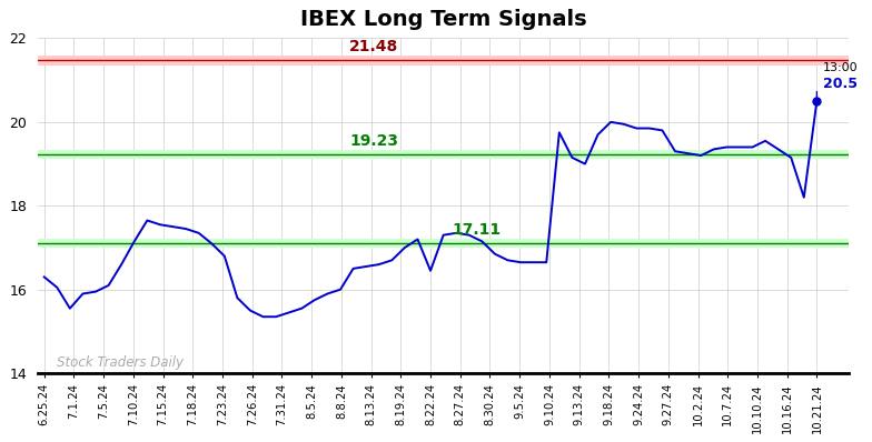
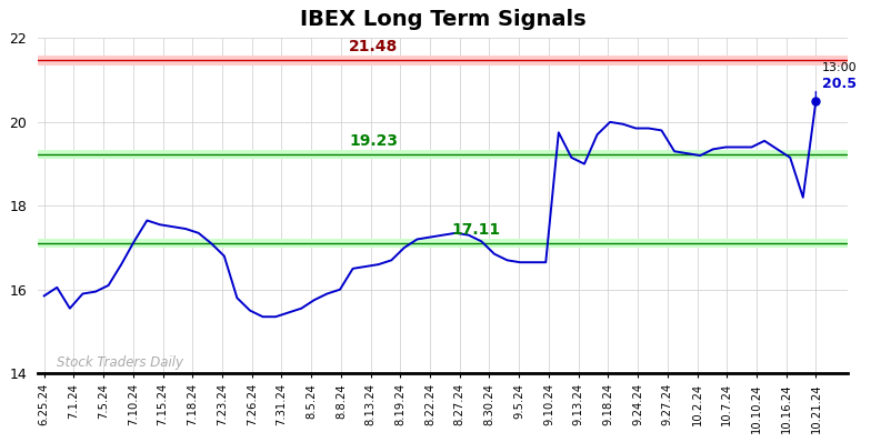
6.25.24: 16.30 -> 15.85
8.22.24: 16.45 -> 17.25
